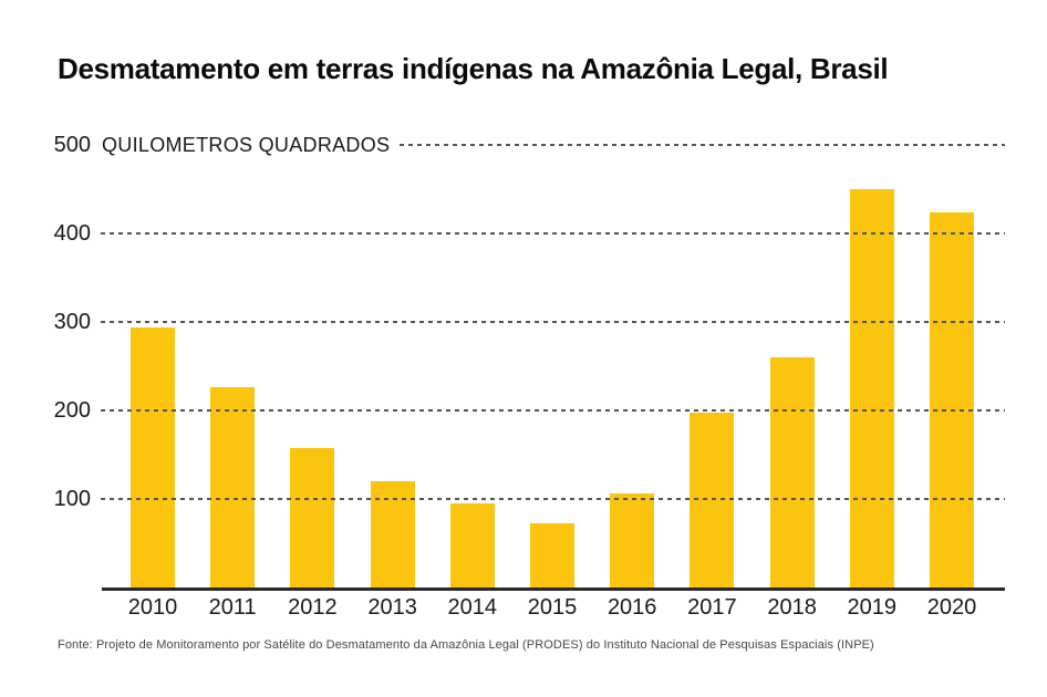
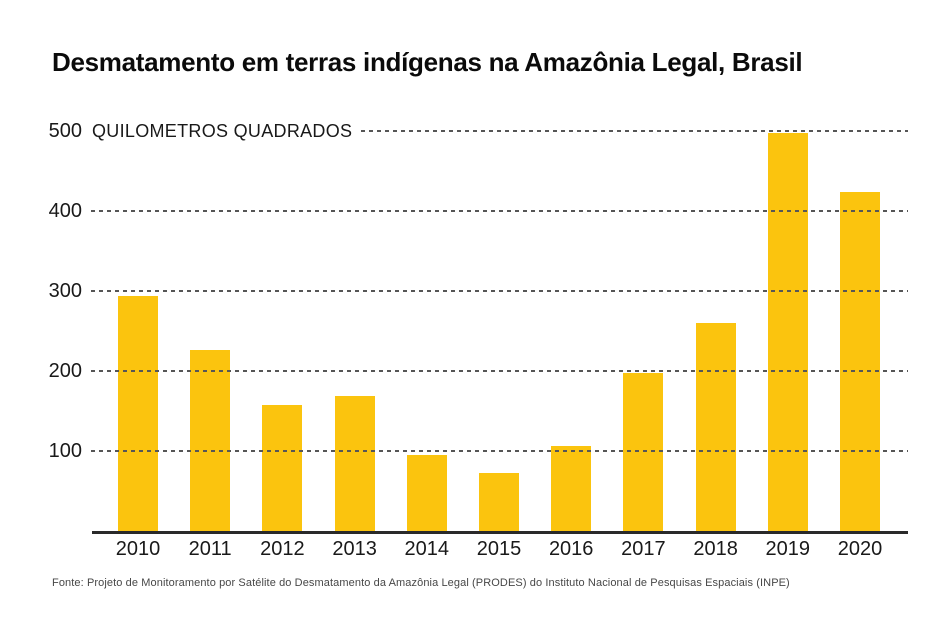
2013: 120 -> 170
2019: 450 -> 500
